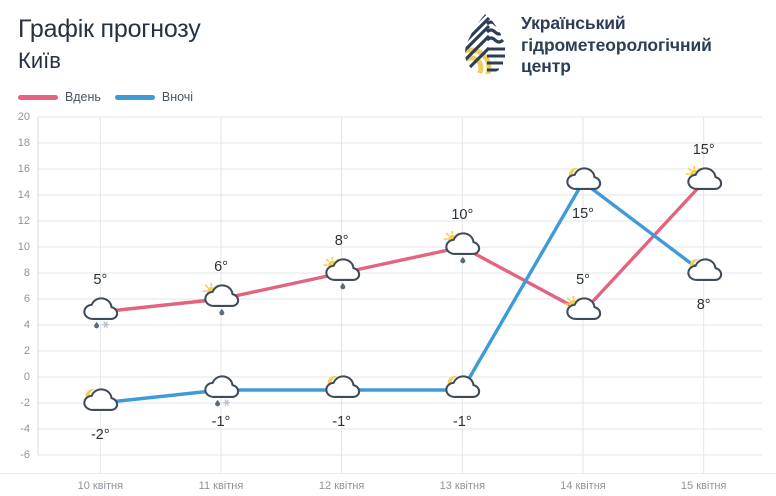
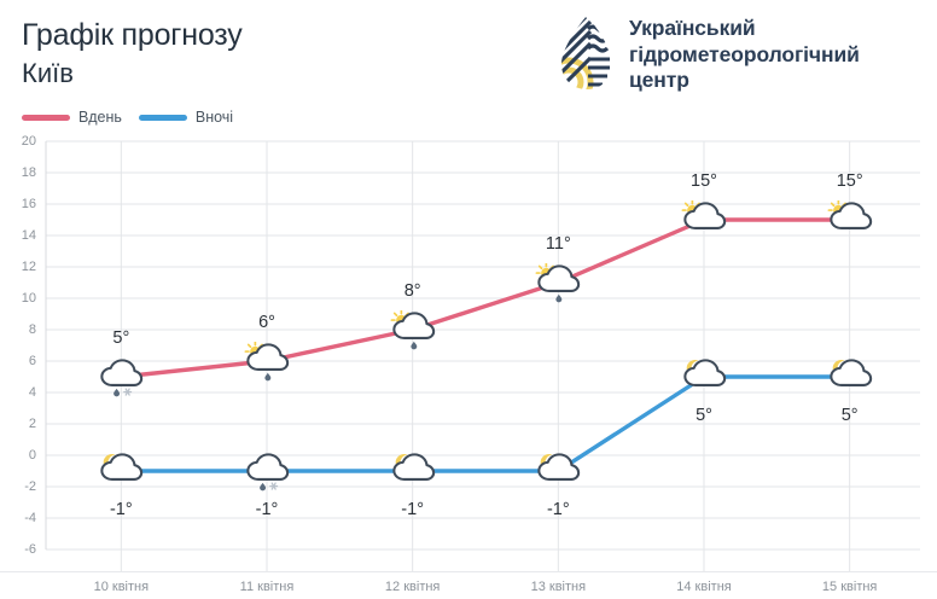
Вночі/10 квітня: -2° -> -1°
Вдень/13 квітня: 10° -> 11°
Вдень/14 квітня: 5° -> 15°
Вночі/14 квітня: 15° -> 5°
Вночі/15 квітня: 8° -> 5°
